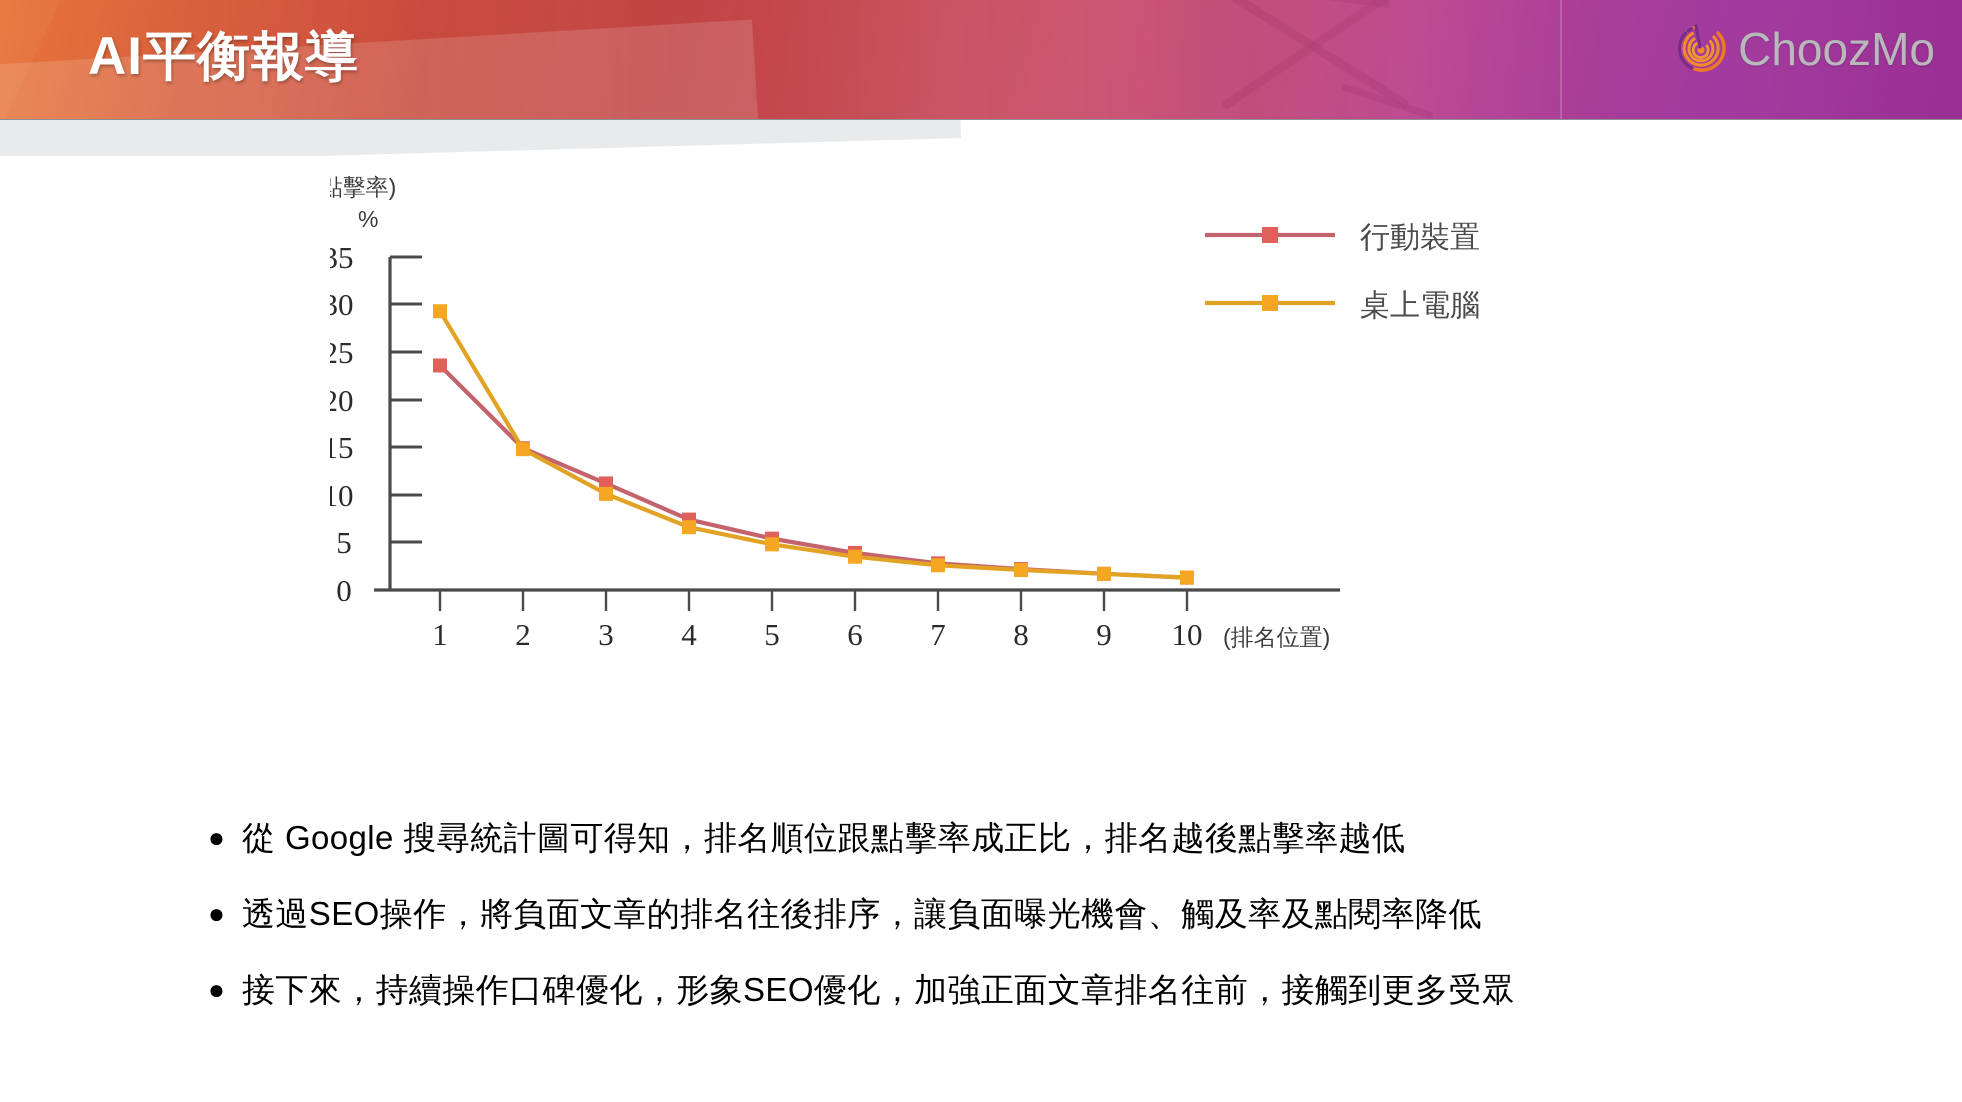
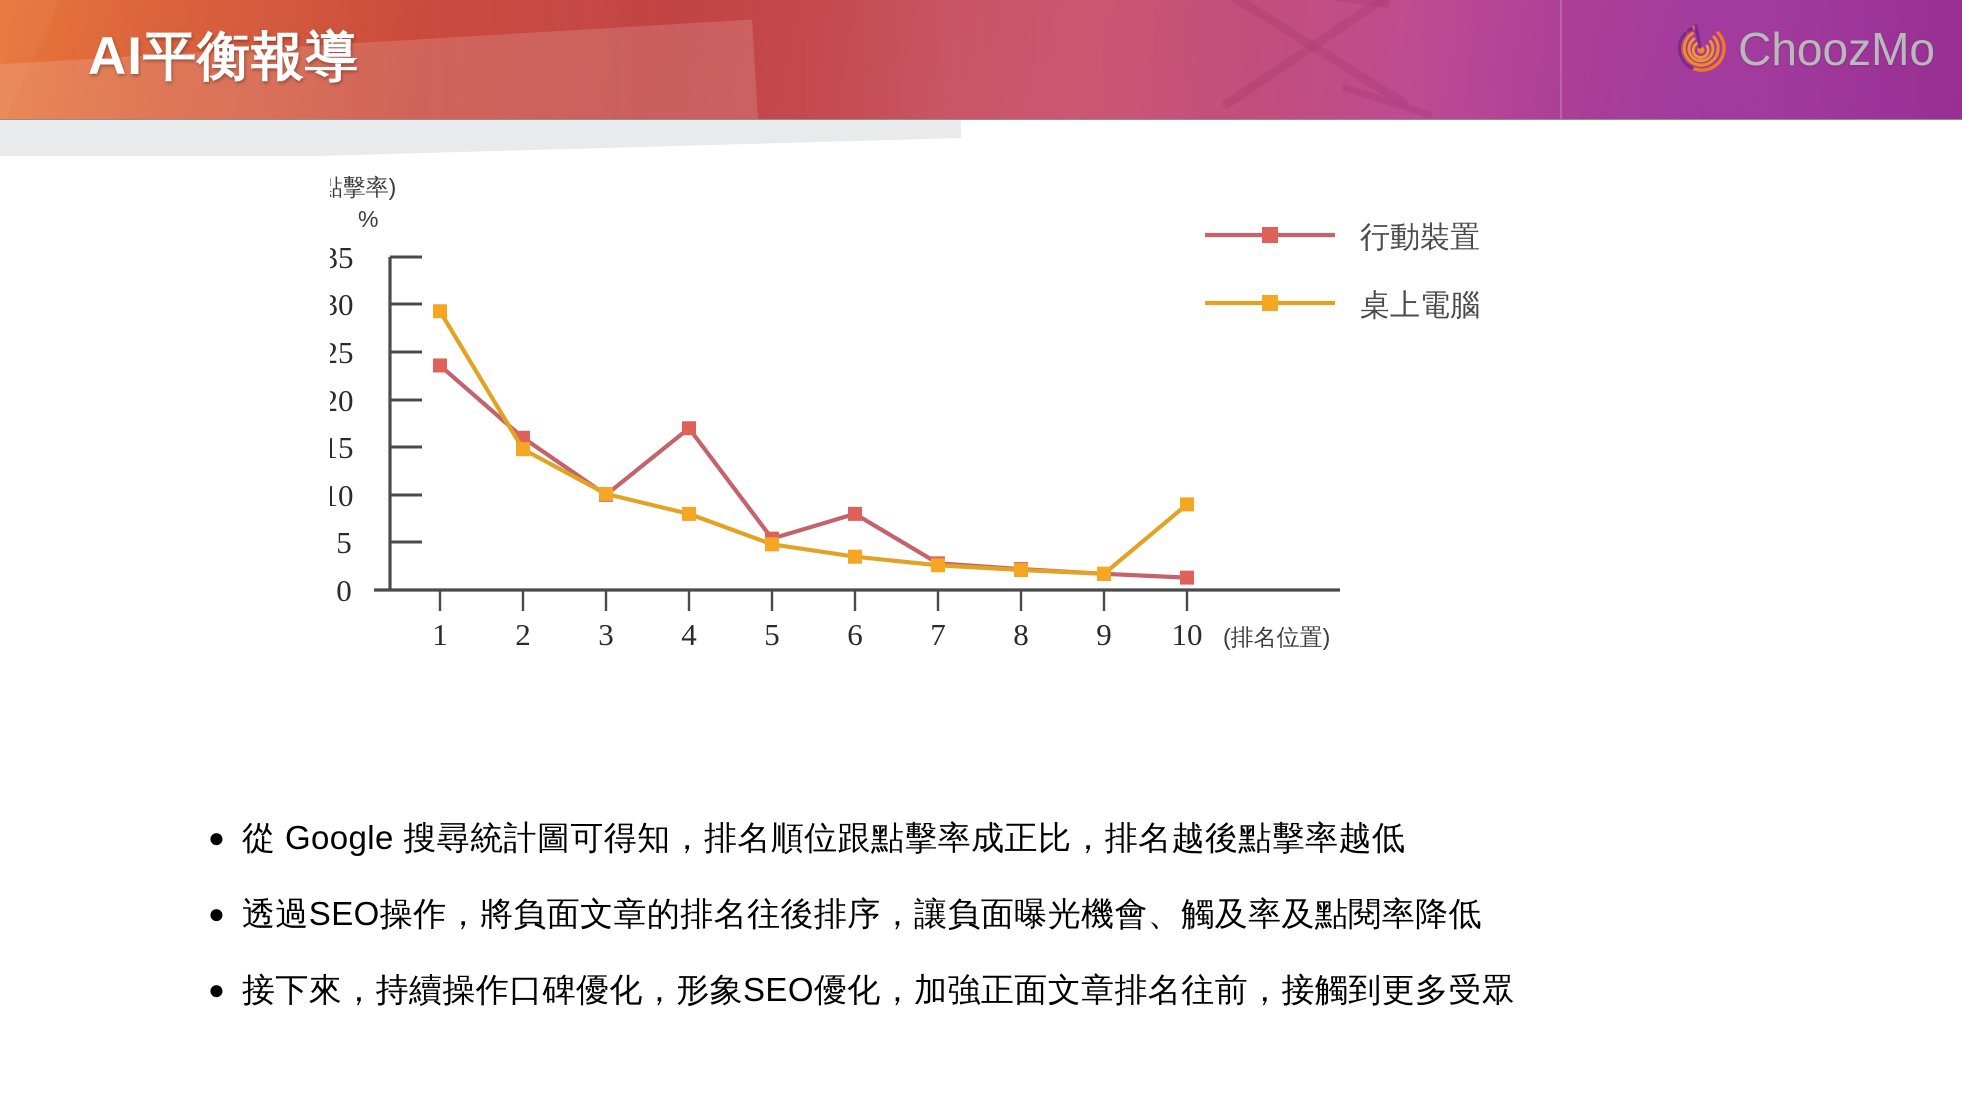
行動裝置/2: 15 -> 16
行動裝置/3: 11 -> 10
行動裝置/4: 7 -> 17
桌上電腦/4: 7 -> 8
行動裝置/6: 4 -> 8
桌上電腦/10: 1 -> 9
